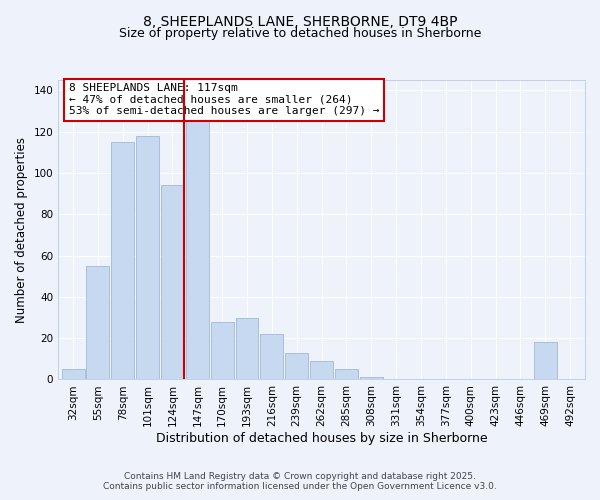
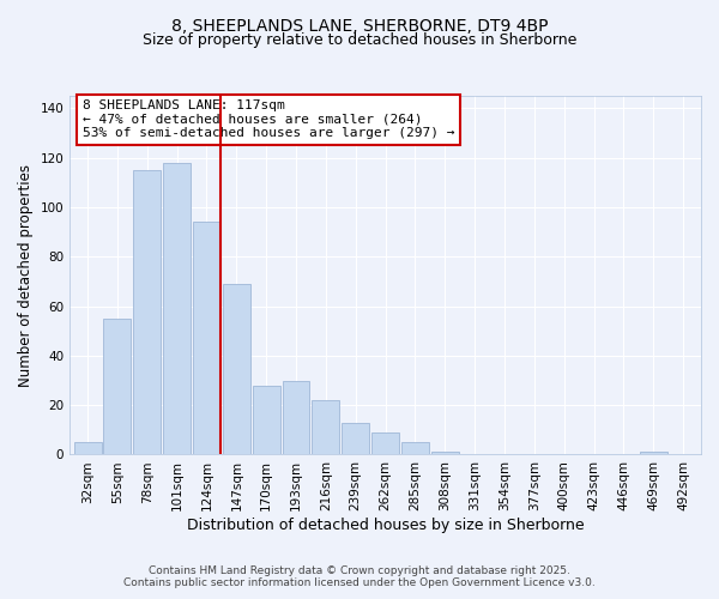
147sqm: 126 -> 69
469sqm: 18 -> 1
